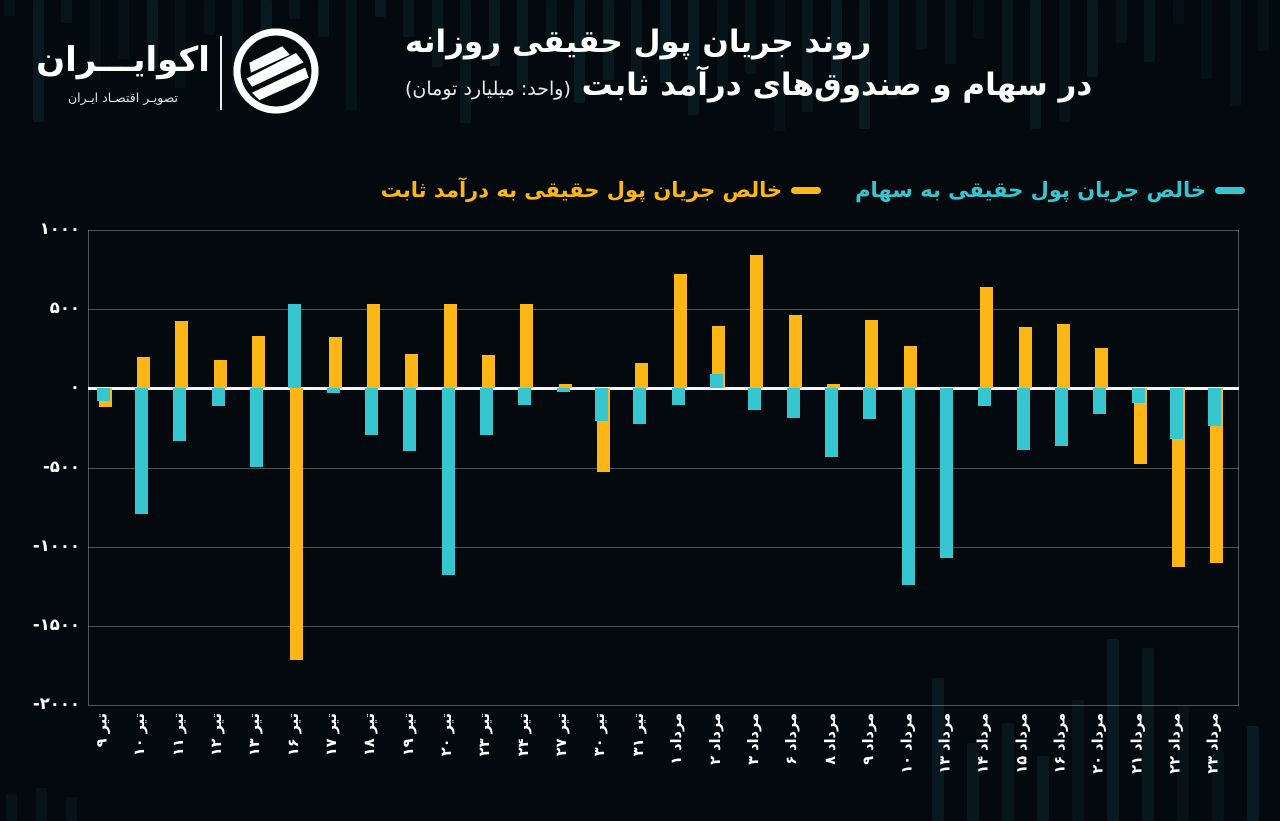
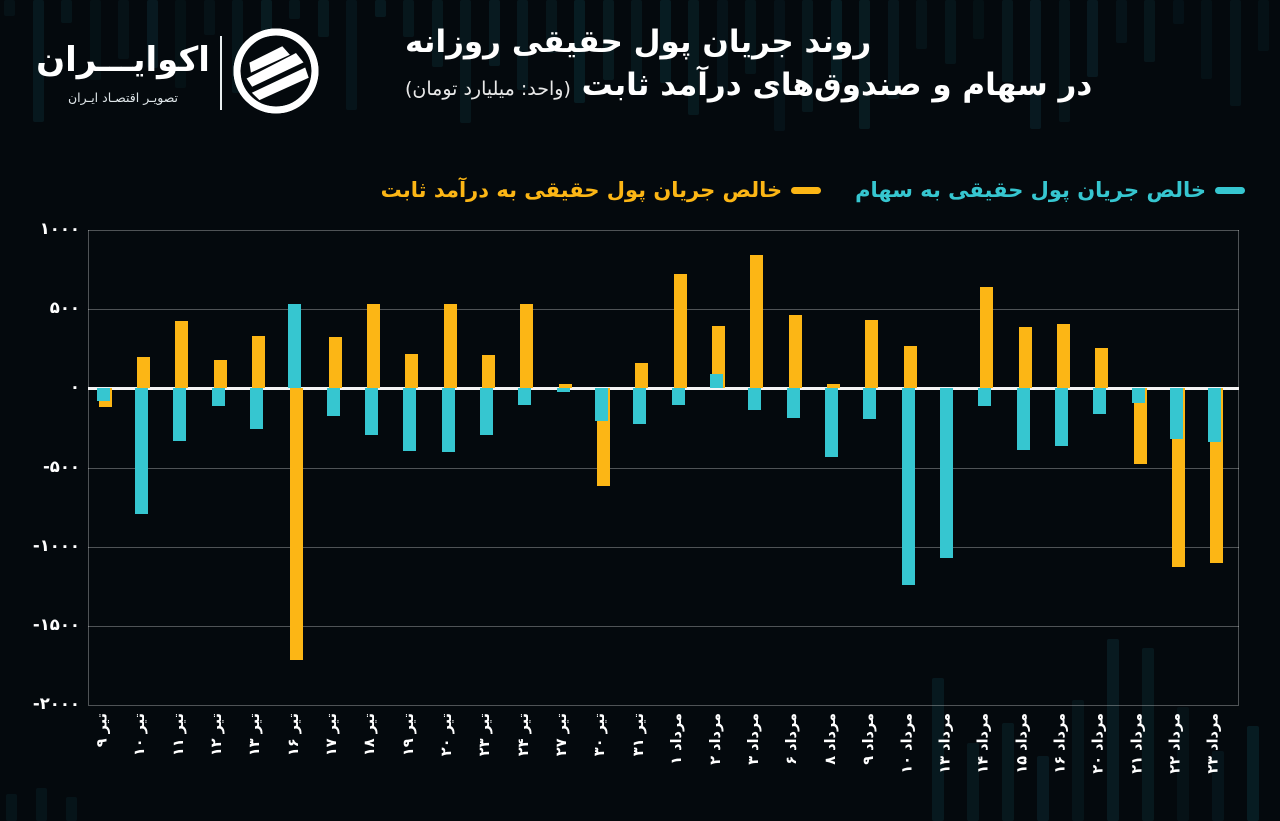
خالص جریان پول حقیقی به سهام/تیر ۱۳: -500 -> -260
خالص جریان پول حقیقی به سهام/تیر ۱۷: -30 -> -180
خالص جریان پول حقیقی به سهام/تیر ۲۰: -1180 -> -400
خالص جریان پول حقیقی به درآمد ثابت/تیر ۳۰: -530 -> -620
خالص جریان پول حقیقی به سهام/مرداد ۲۳: -240 -> -340
